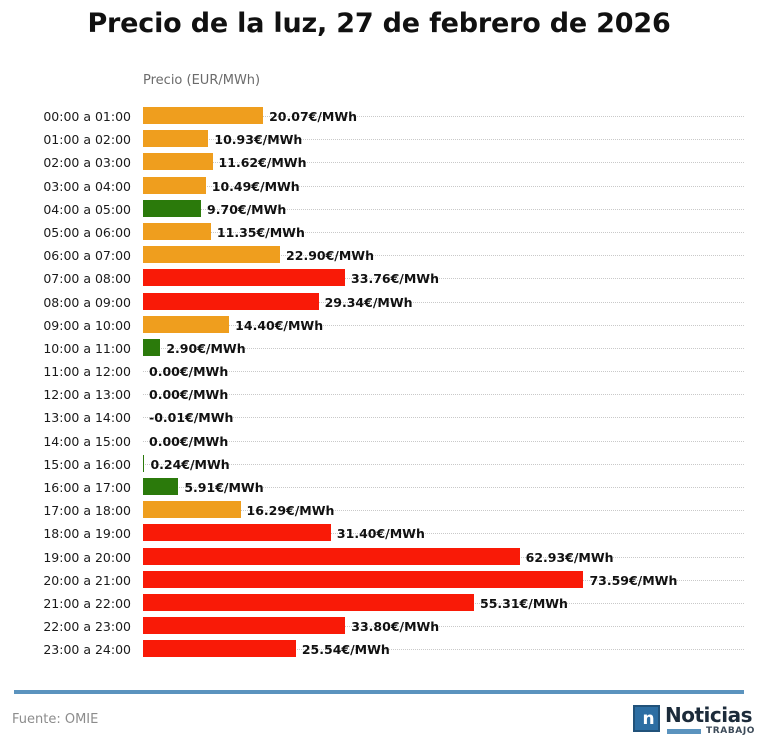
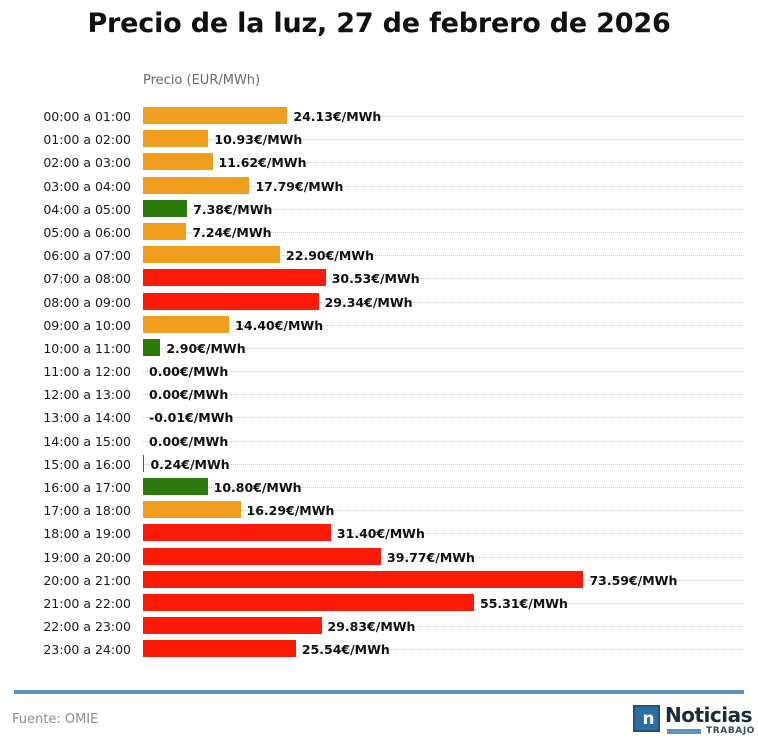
00:00 a 01:00: 20.07 -> 24.13
03:00 a 04:00: 10.49 -> 17.79
04:00 a 05:00: 9.70 -> 7.38
05:00 a 06:00: 11.35 -> 7.24
07:00 a 08:00: 33.76 -> 30.53
16:00 a 17:00: 5.91 -> 10.80
19:00 a 20:00: 62.93 -> 39.77
22:00 a 23:00: 33.80 -> 29.83
